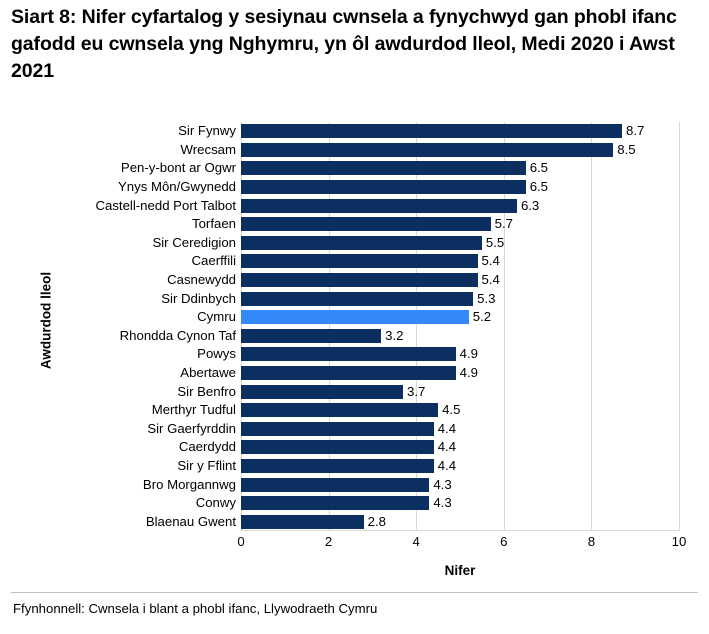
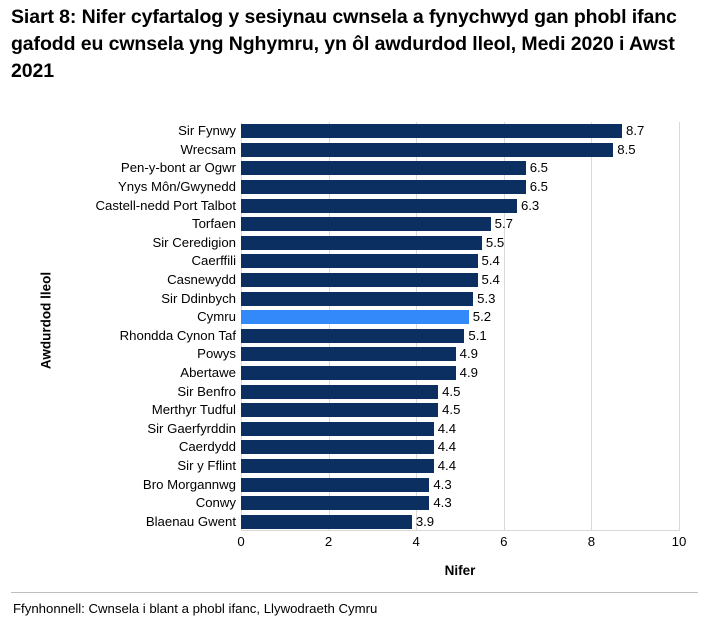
Rhondda Cynon Taf: 3.2 -> 5.1
Sir Benfro: 3.7 -> 4.5
Blaenau Gwent: 2.8 -> 3.9
